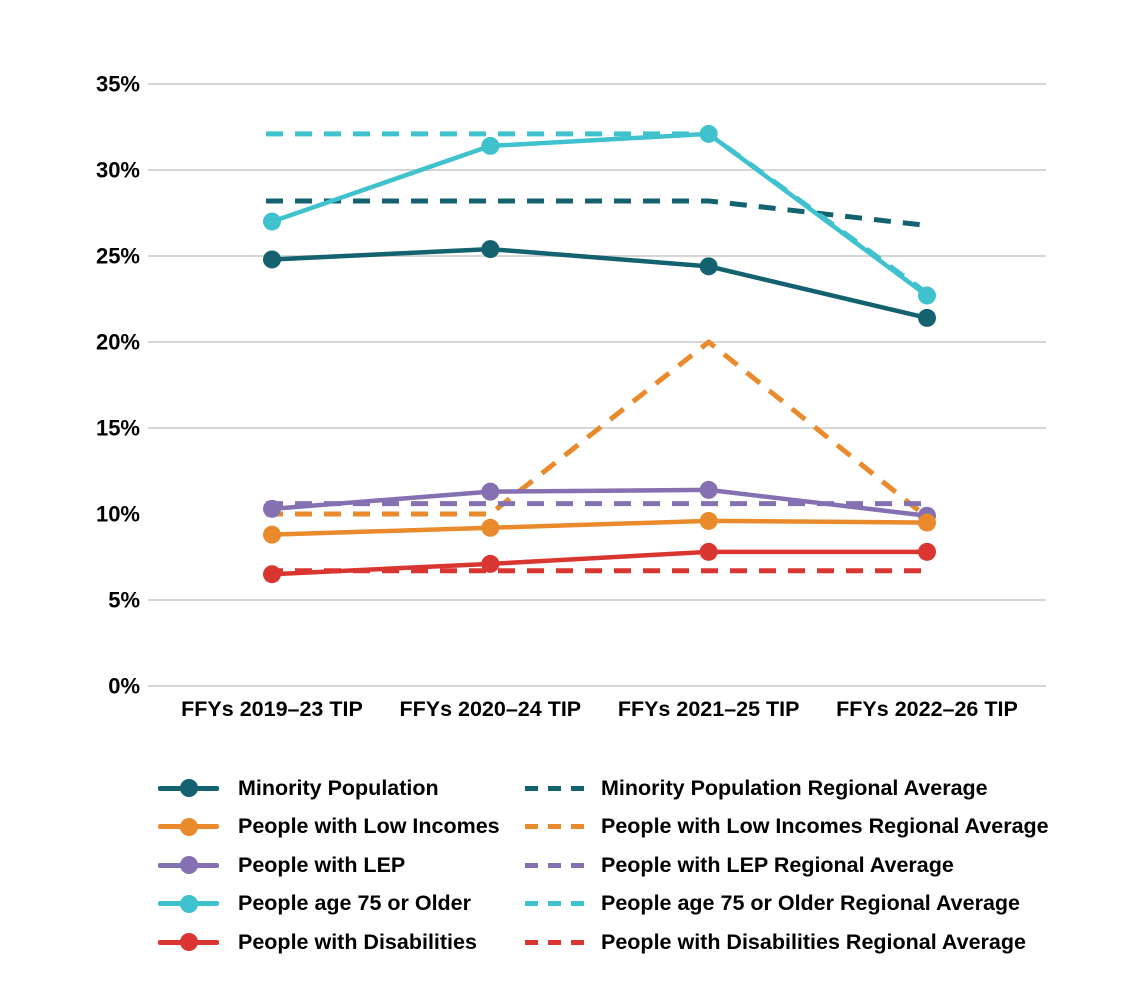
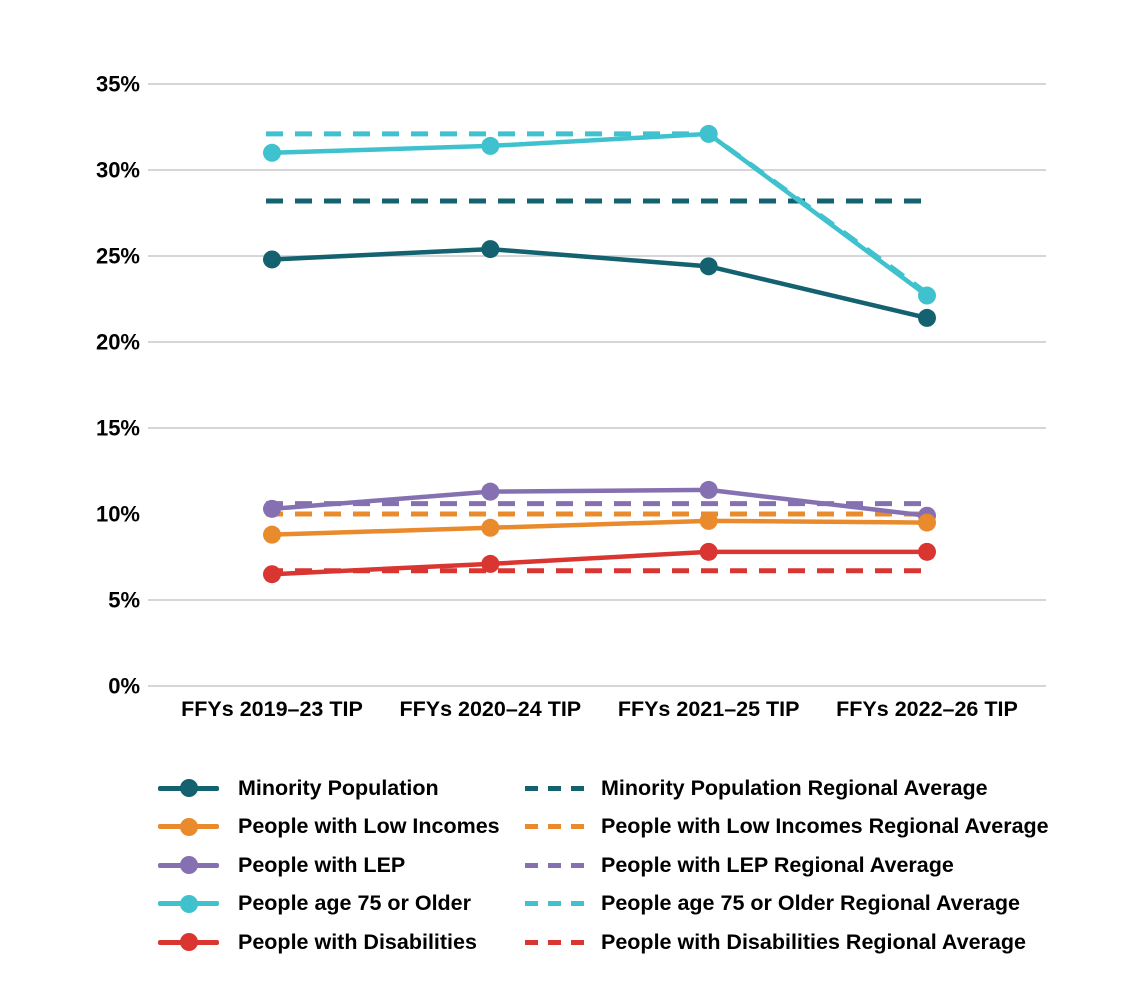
People age 75 or Older/FFYs 2019–23 TIP: 27.0% -> 31.0%
People with Low Incomes Regional Average/FFYs 2021–25 TIP: 20% -> 10%
Minority Population Regional Average/FFYs 2022–26 TIP: 26.8% -> 28.2%
